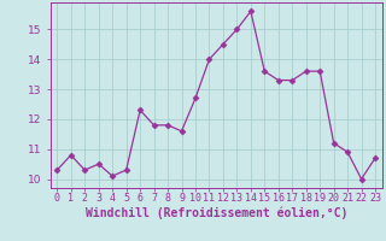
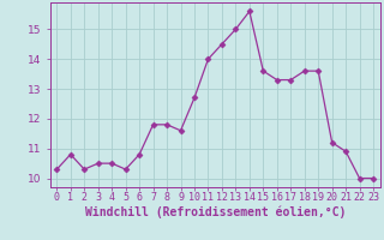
4: 10.1 -> 10.5
6: 12.3 -> 10.8
23: 10.7 -> 10.0
